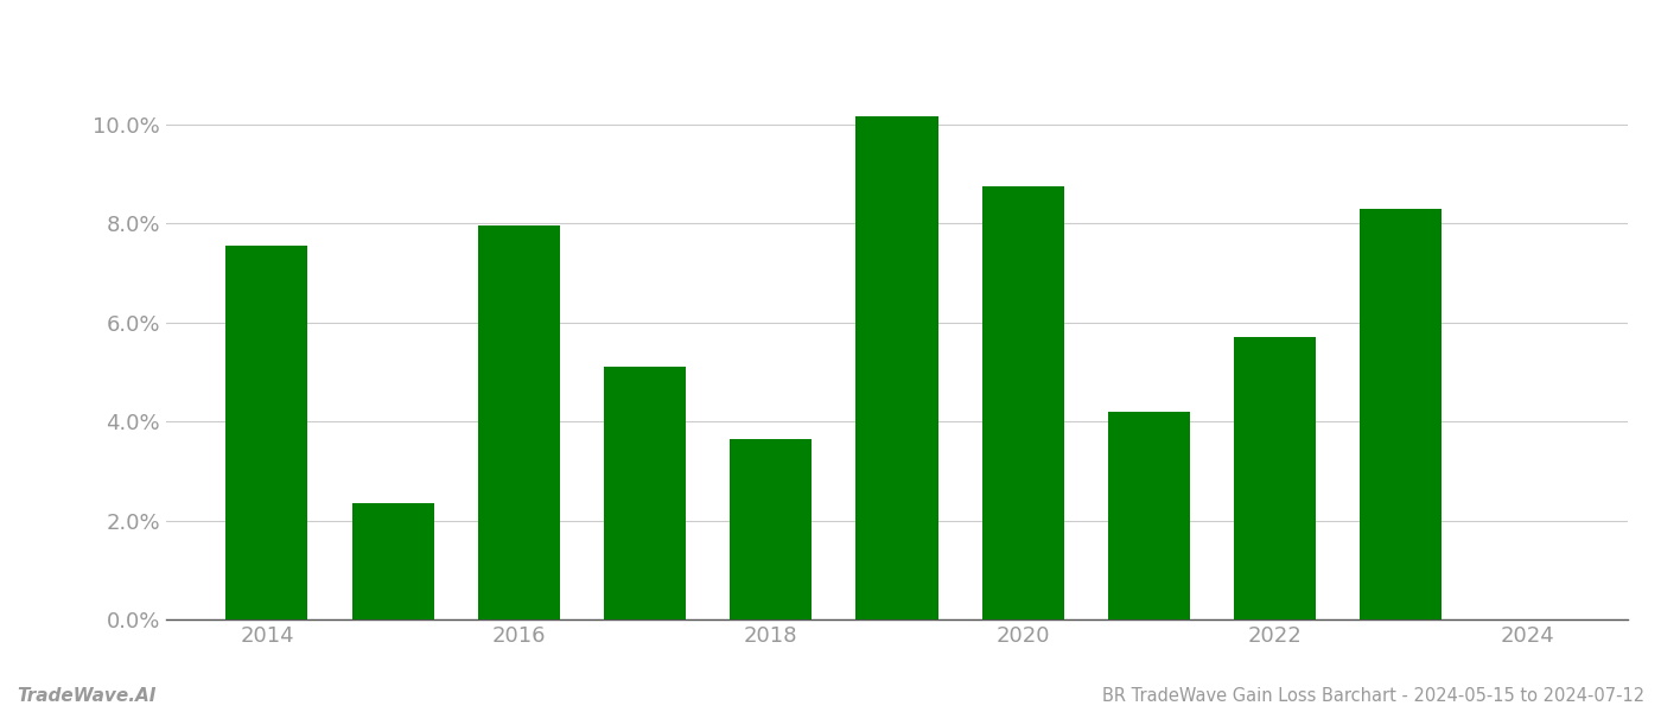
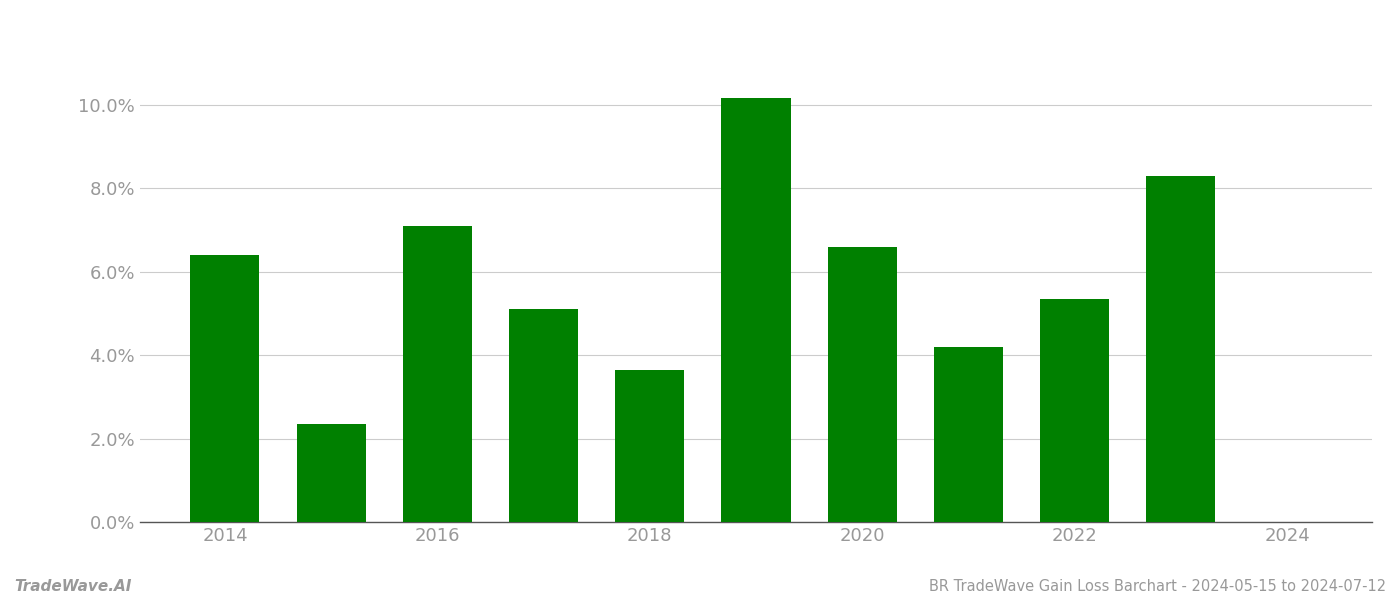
2014: 7.55% -> 6.40%
2016: 7.95% -> 7.10%
2020: 8.75% -> 6.60%
2022: 5.70% -> 5.35%
